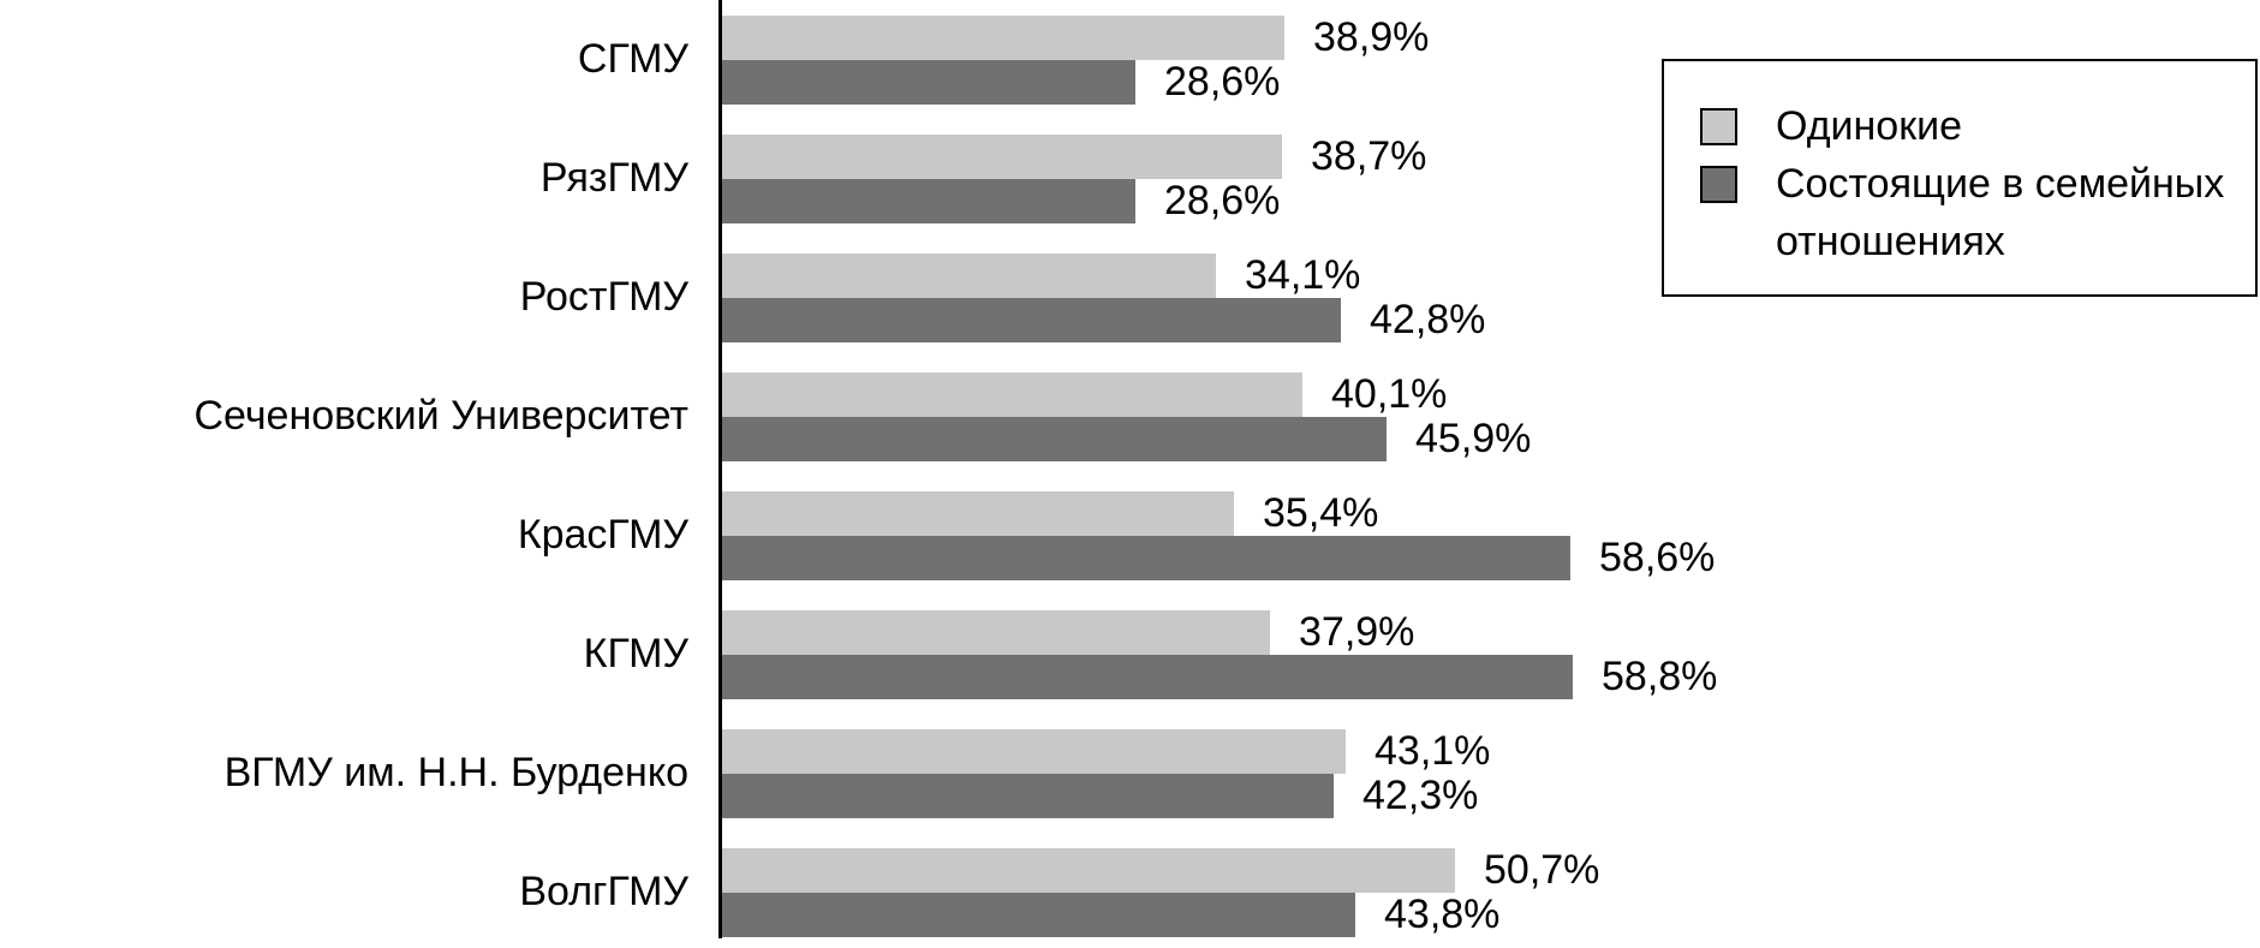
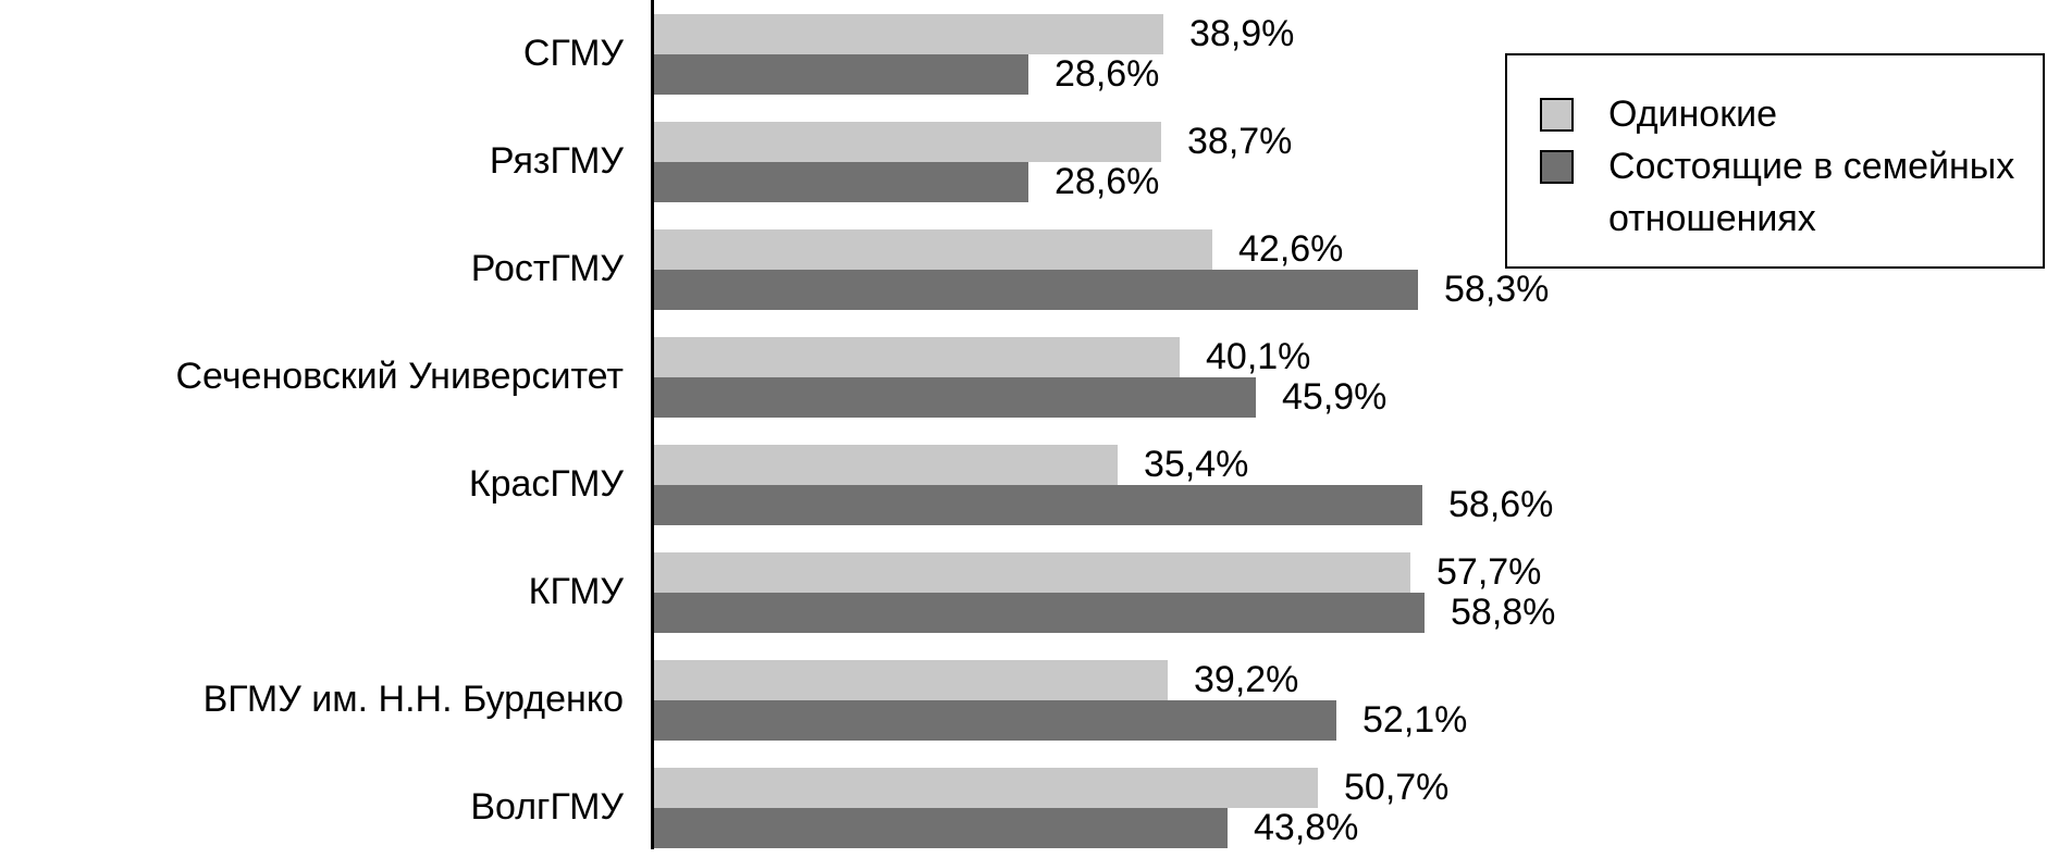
Одинокие/РостГМУ: 34,1% -> 42,6%
Состоящие в семейных отношениях/РостГМУ: 42,8% -> 58,3%
Одинокие/КГМУ: 37,9% -> 57,7%
Одинокие/ВГМУ им. Н.Н. Бурденко: 43,1% -> 39,2%
Состоящие в семейных отношениях/ВГМУ им. Н.Н. Бурденко: 42,3% -> 52,1%
